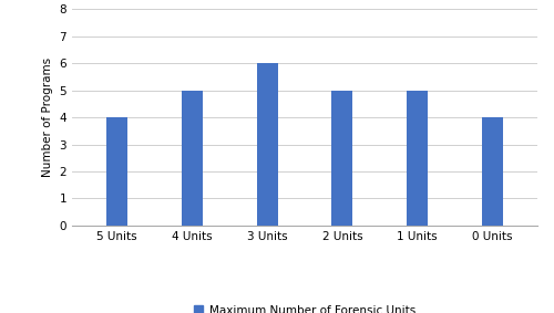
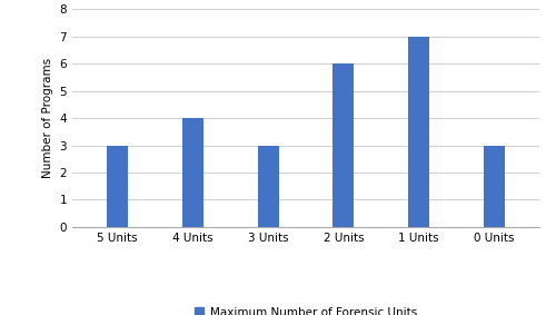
5 Units: 4 -> 3
4 Units: 5 -> 4
3 Units: 6 -> 3
2 Units: 5 -> 6
1 Units: 5 -> 7
0 Units: 4 -> 3
